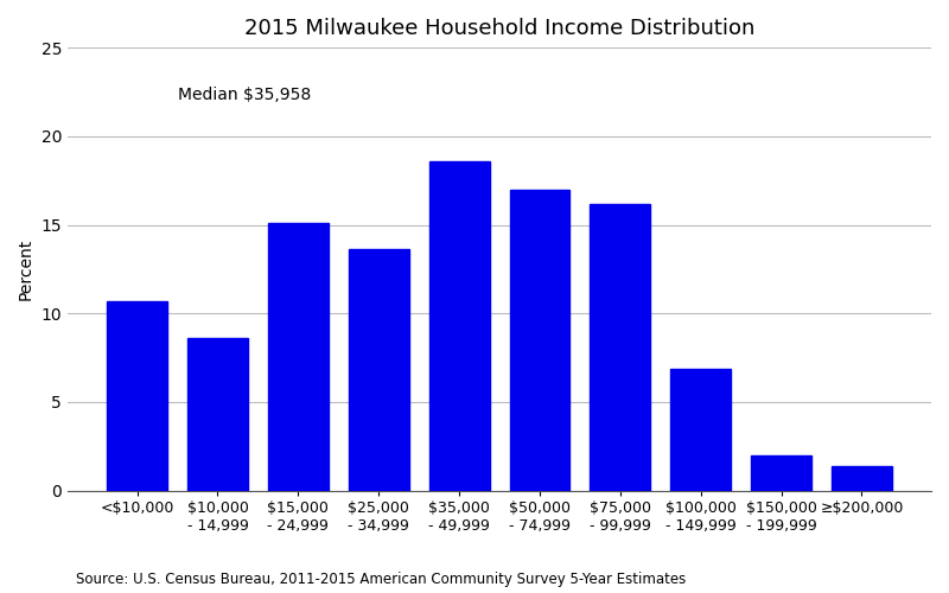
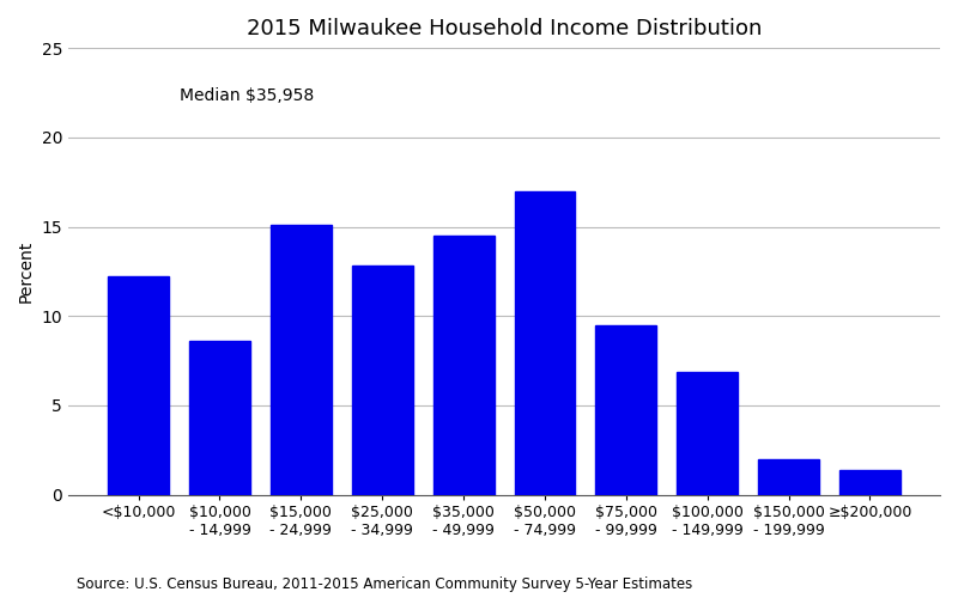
<$10,000: 10.7 -> 12.2
$25,000 - 34,999: 13.6 -> 12.8
$35,000 - 49,999: 18.6 -> 14.5
$75,000 - 99,999: 16.2 -> 9.5
